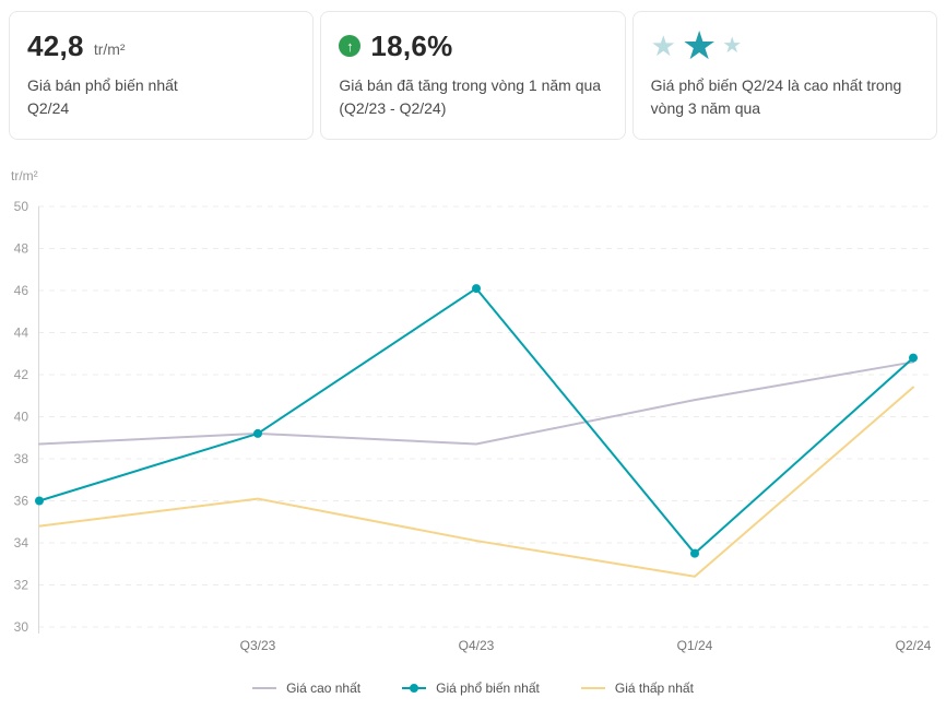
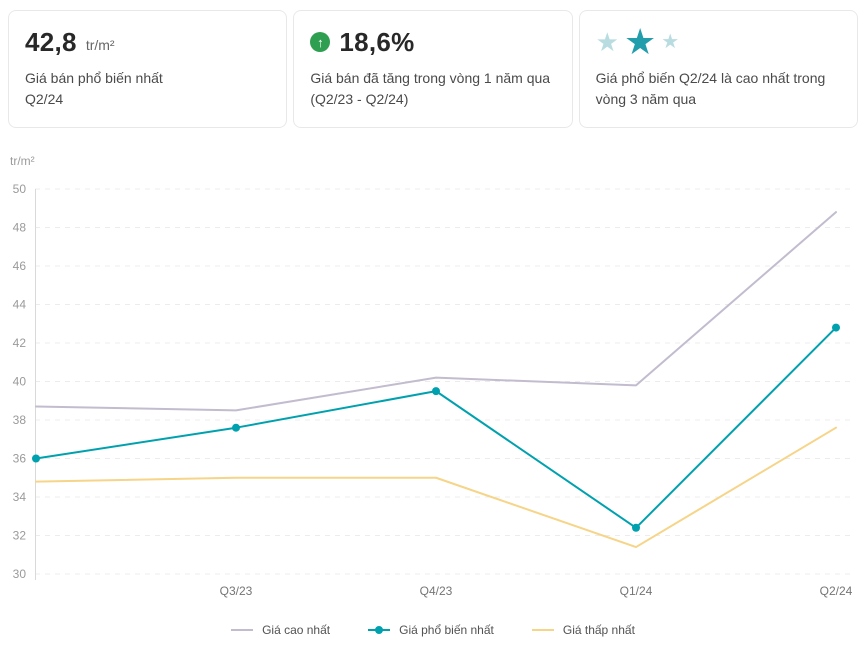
Giá cao nhất/Q3/23: 39.2 -> 38.5
Giá phổ biến nhất/Q3/23: 39.2 -> 37.6
Giá thấp nhất/Q3/23: 36.1 -> 35.0
Giá cao nhất/Q4/23: 38.7 -> 40.2
Giá phổ biến nhất/Q4/23: 46.1 -> 39.5
Giá thấp nhất/Q4/23: 34.1 -> 35.0
Giá cao nhất/Q1/24: 40.8 -> 39.8
Giá phổ biến nhất/Q1/24: 33.5 -> 32.4
Giá thấp nhất/Q1/24: 32.4 -> 31.4
Giá cao nhất/Q2/24: 42.6 -> 48.8
Giá thấp nhất/Q2/24: 41.4 -> 37.6
